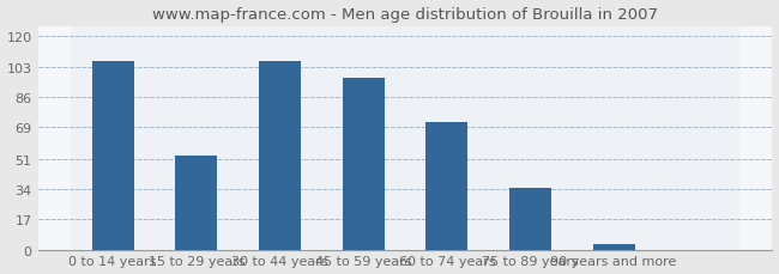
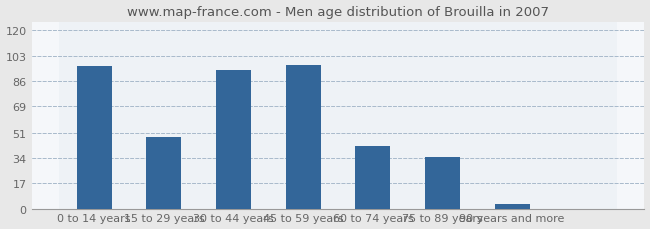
0 to 14 years: 106 -> 96
15 to 29 years: 53 -> 48
30 to 44 years: 106 -> 93
60 to 74 years: 72 -> 42
